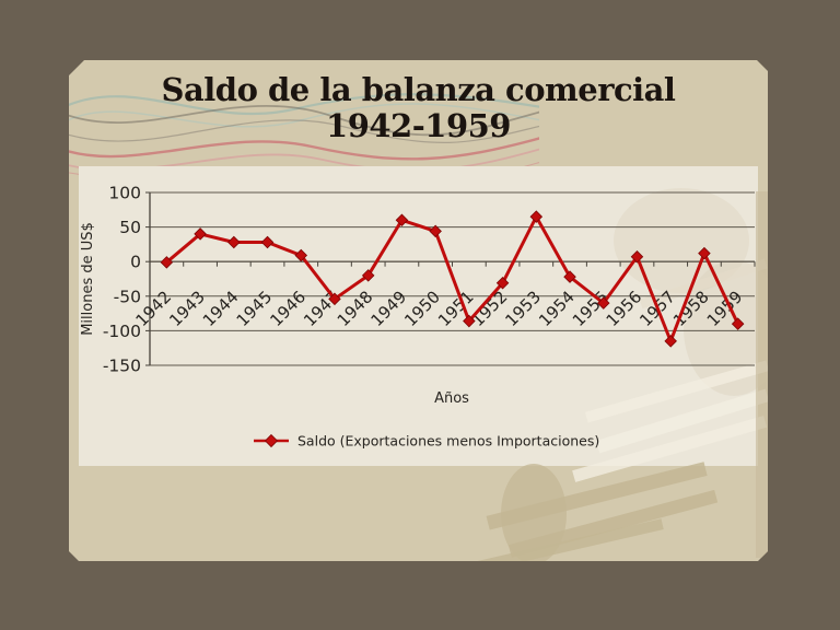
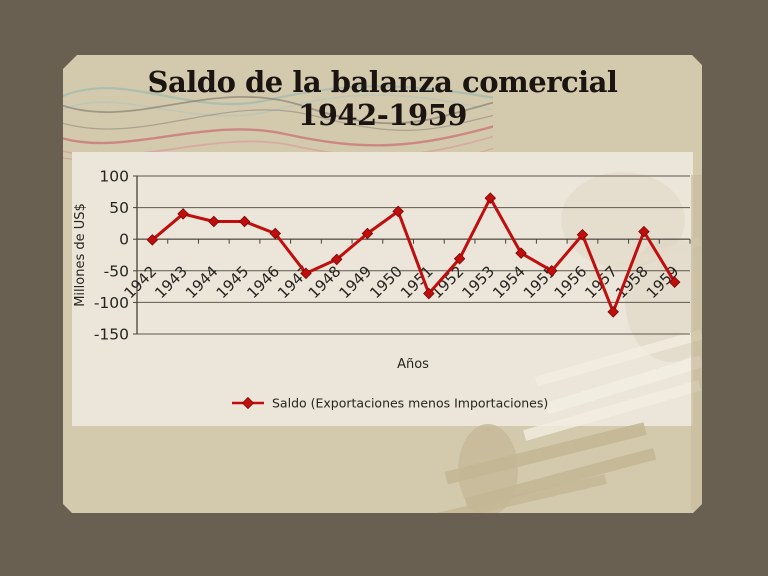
1948: -20 -> -30
1949: 60 -> 10
1955: -60 -> -50
1959: -90 -> -70
